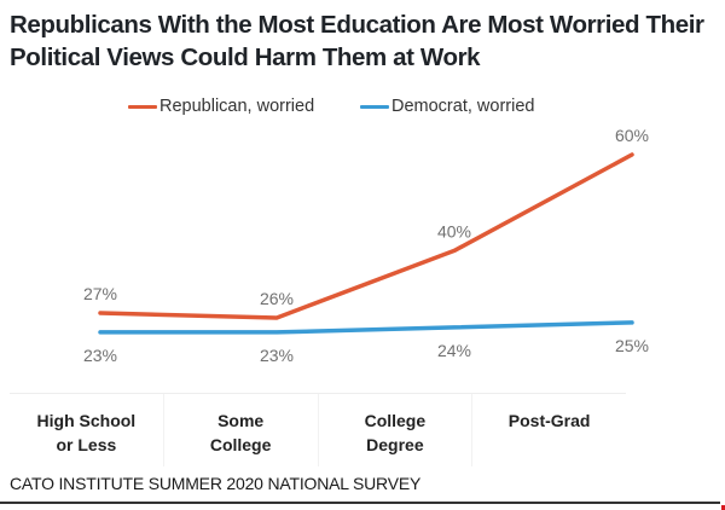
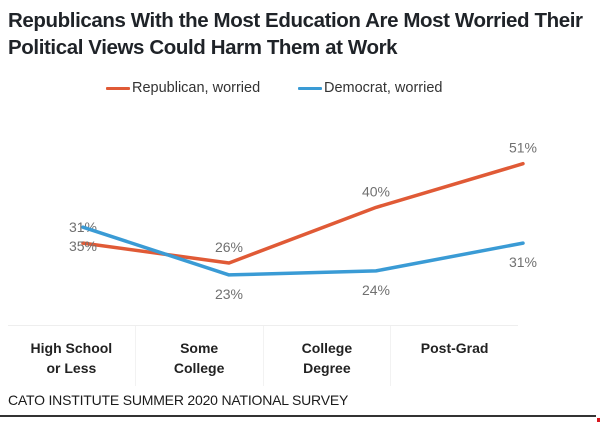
Republican, worried/High School or Less: 27% -> 31%
Democrat, worried/High School or Less: 23% -> 35%
Republican, worried/Post-Grad: 60% -> 51%
Democrat, worried/Post-Grad: 25% -> 31%
